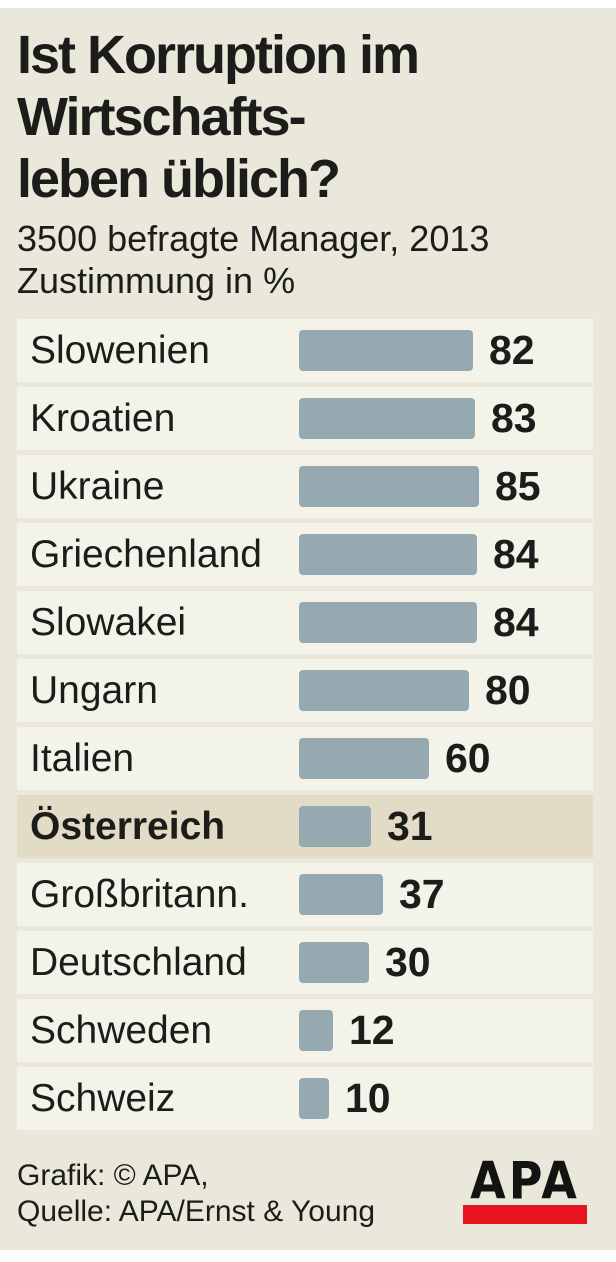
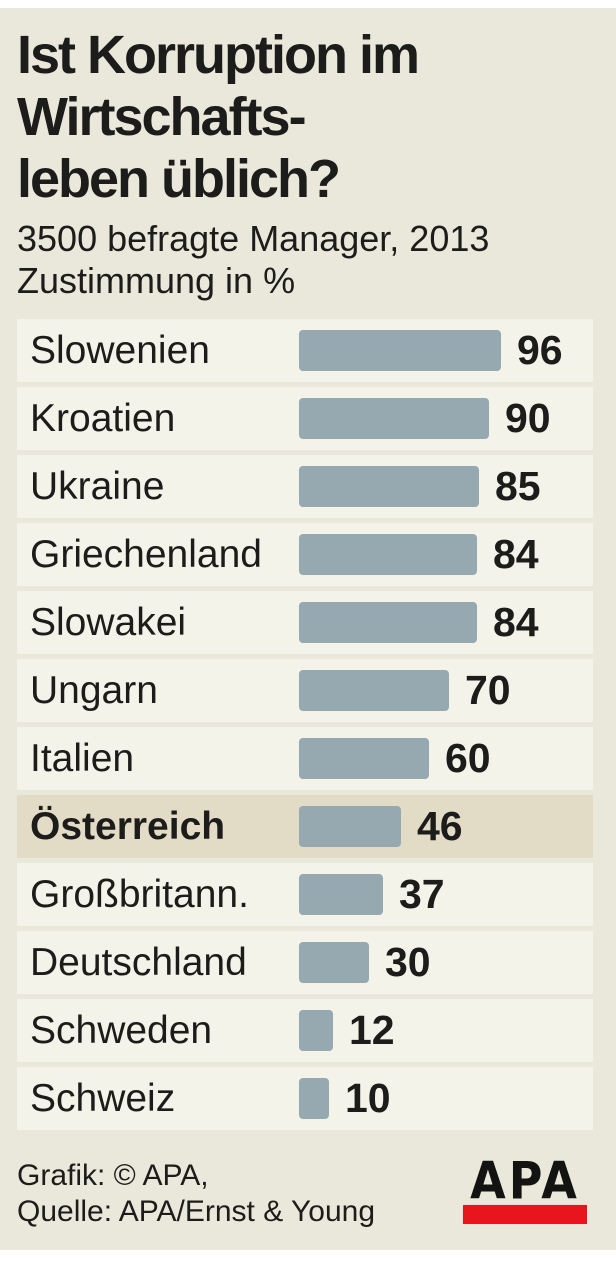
Slowenien: 82 -> 96
Kroatien: 83 -> 90
Ungarn: 80 -> 70
Österreich: 31 -> 46
